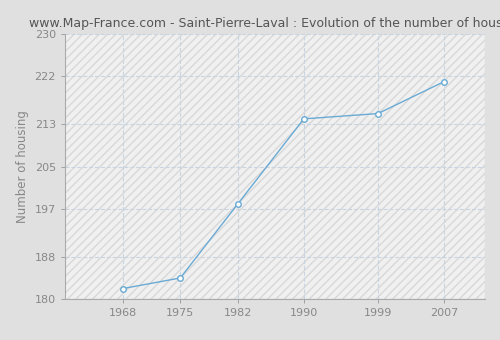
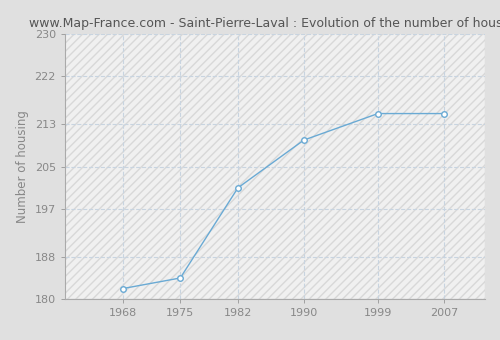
1982: 198 -> 201
1990: 214 -> 210
2007: 221 -> 215
